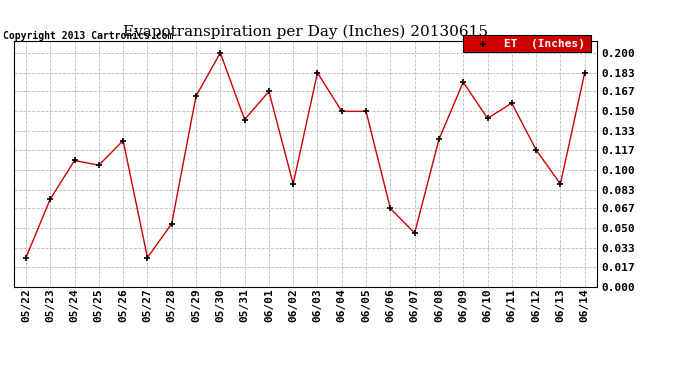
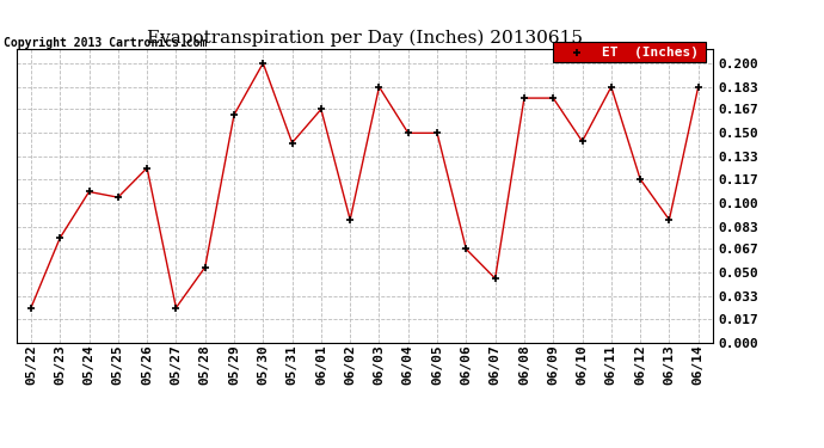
06/08: 0.126 -> 0.175
06/11: 0.157 -> 0.183
